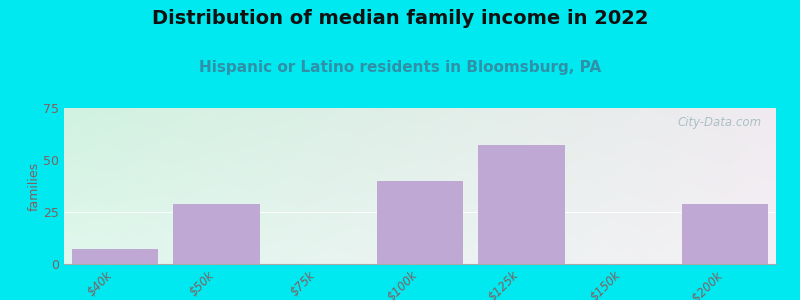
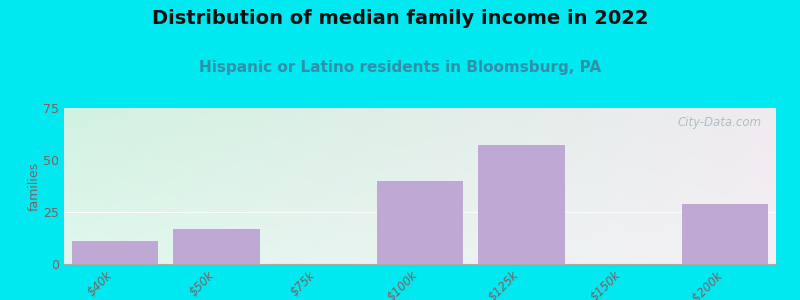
$40k: 7 -> 11
$50k: 29 -> 17
